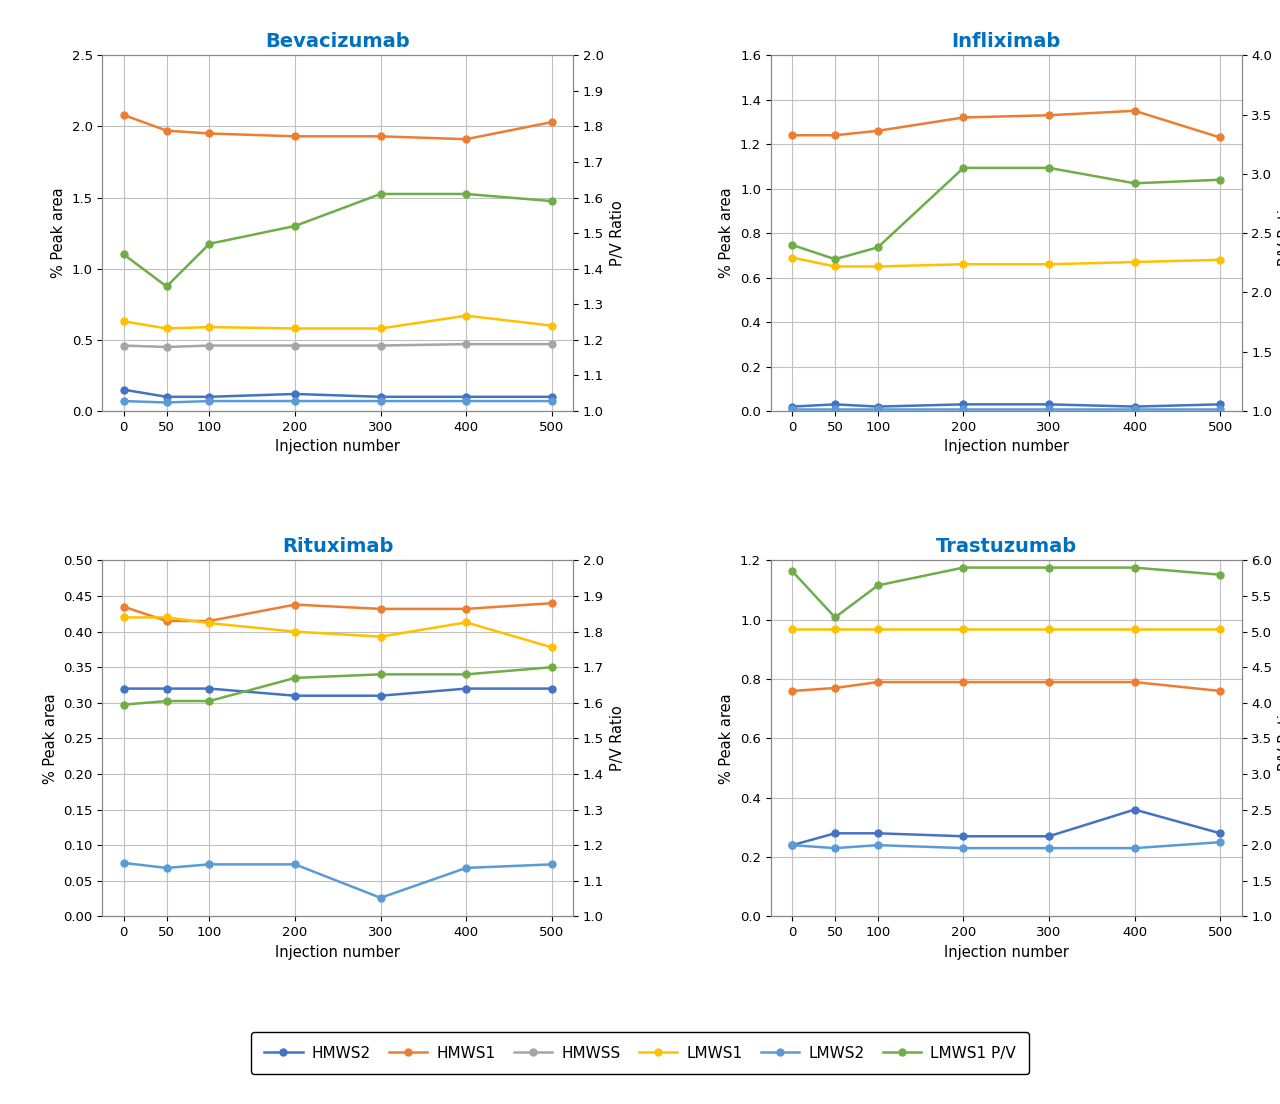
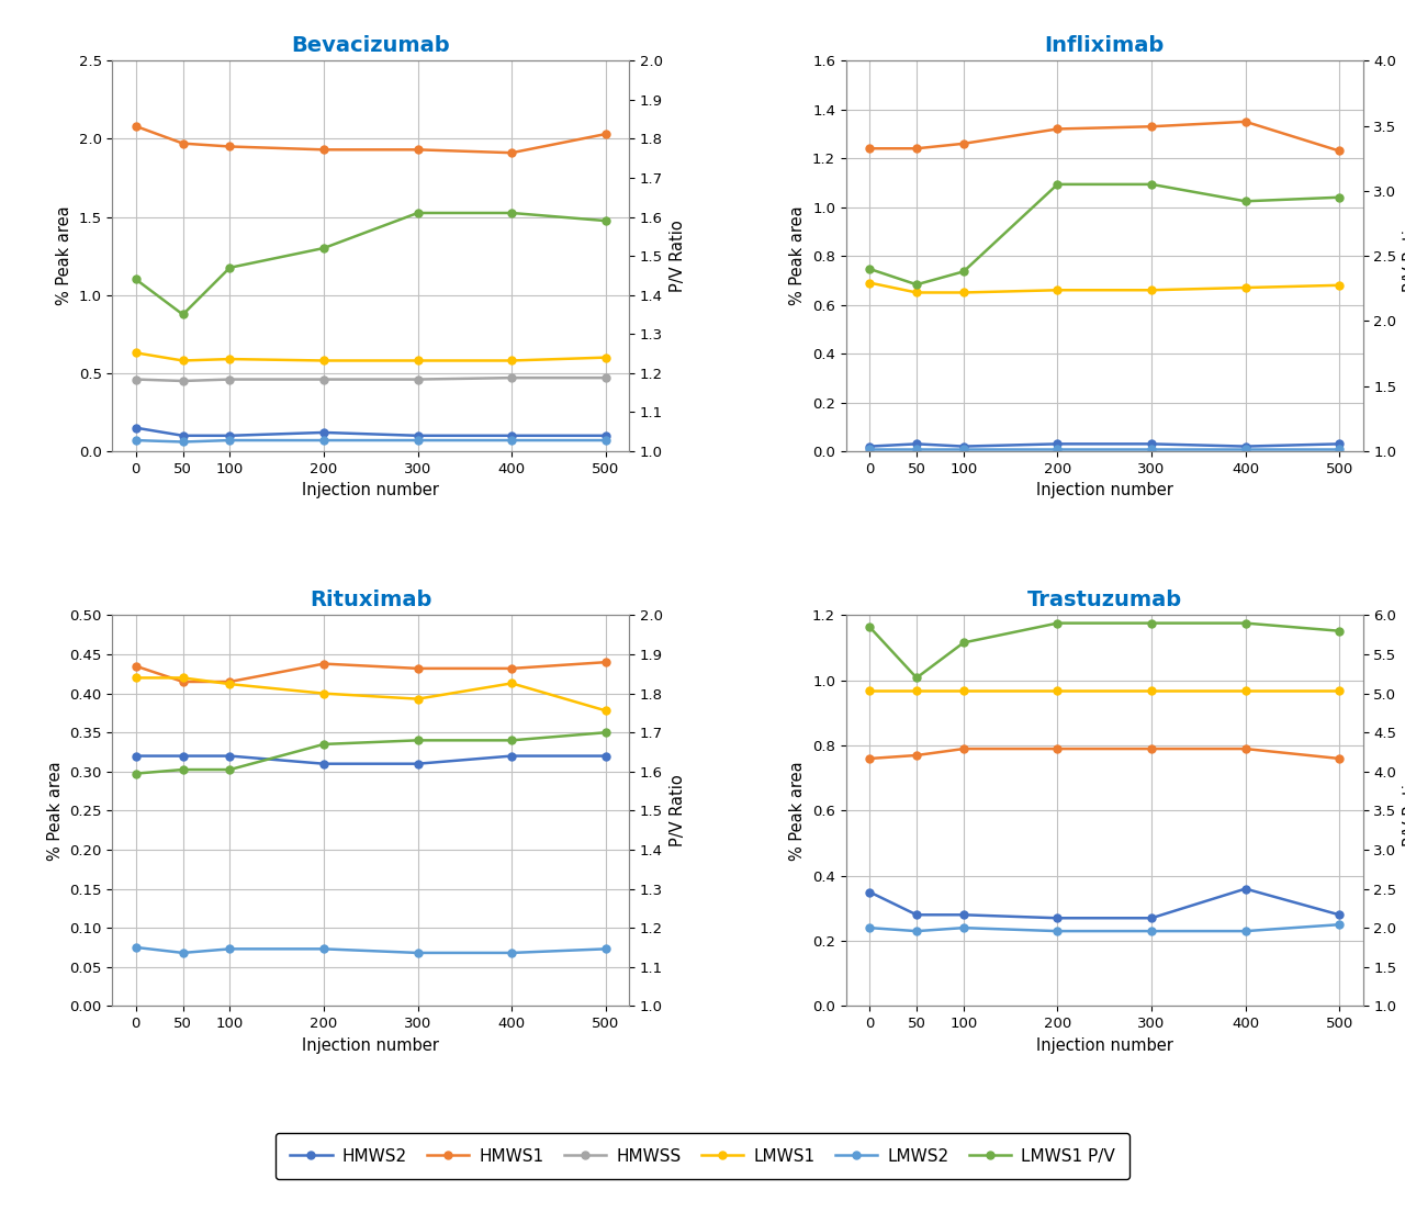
Bevacizumab/LMWS1/400: 0.67 -> 0.58
Rituximab/LMWS2/300: 0.026 -> 0.068
Trastuzumab/HMWS2/0: 0.24 -> 0.35
